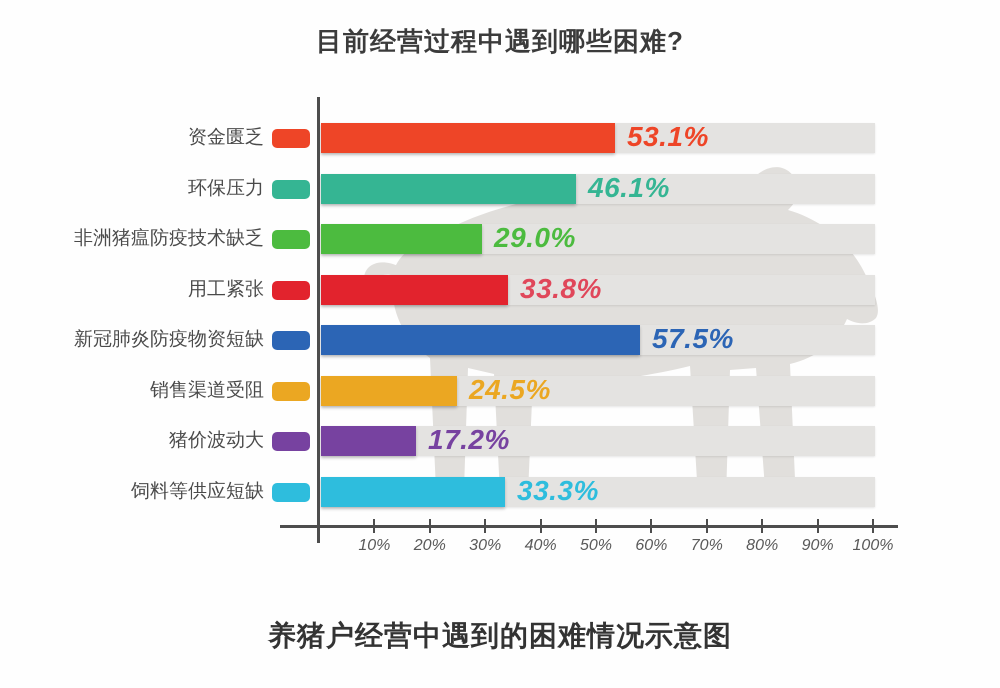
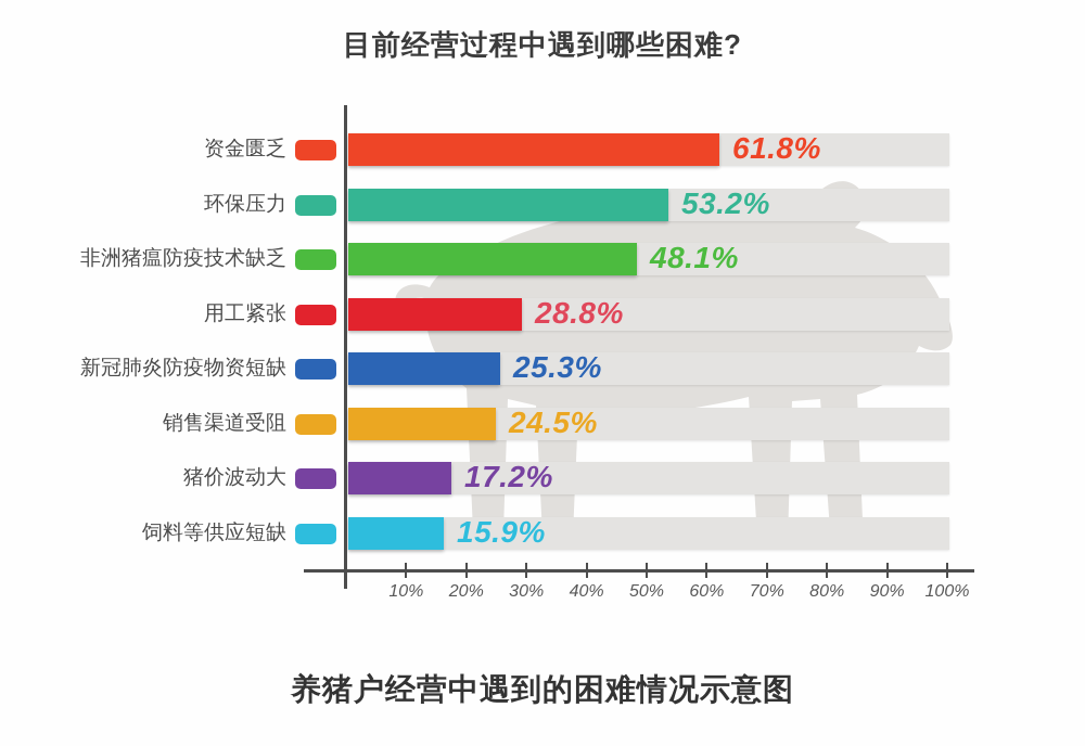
资金匮乏: 53.1% -> 61.8%
环保压力: 46.1% -> 53.2%
非洲猪瘟防疫技术缺乏: 29.0% -> 48.1%
用工紧张: 33.8% -> 28.8%
新冠肺炎防疫物资短缺: 57.5% -> 25.3%
饲料等供应短缺: 33.3% -> 15.9%
